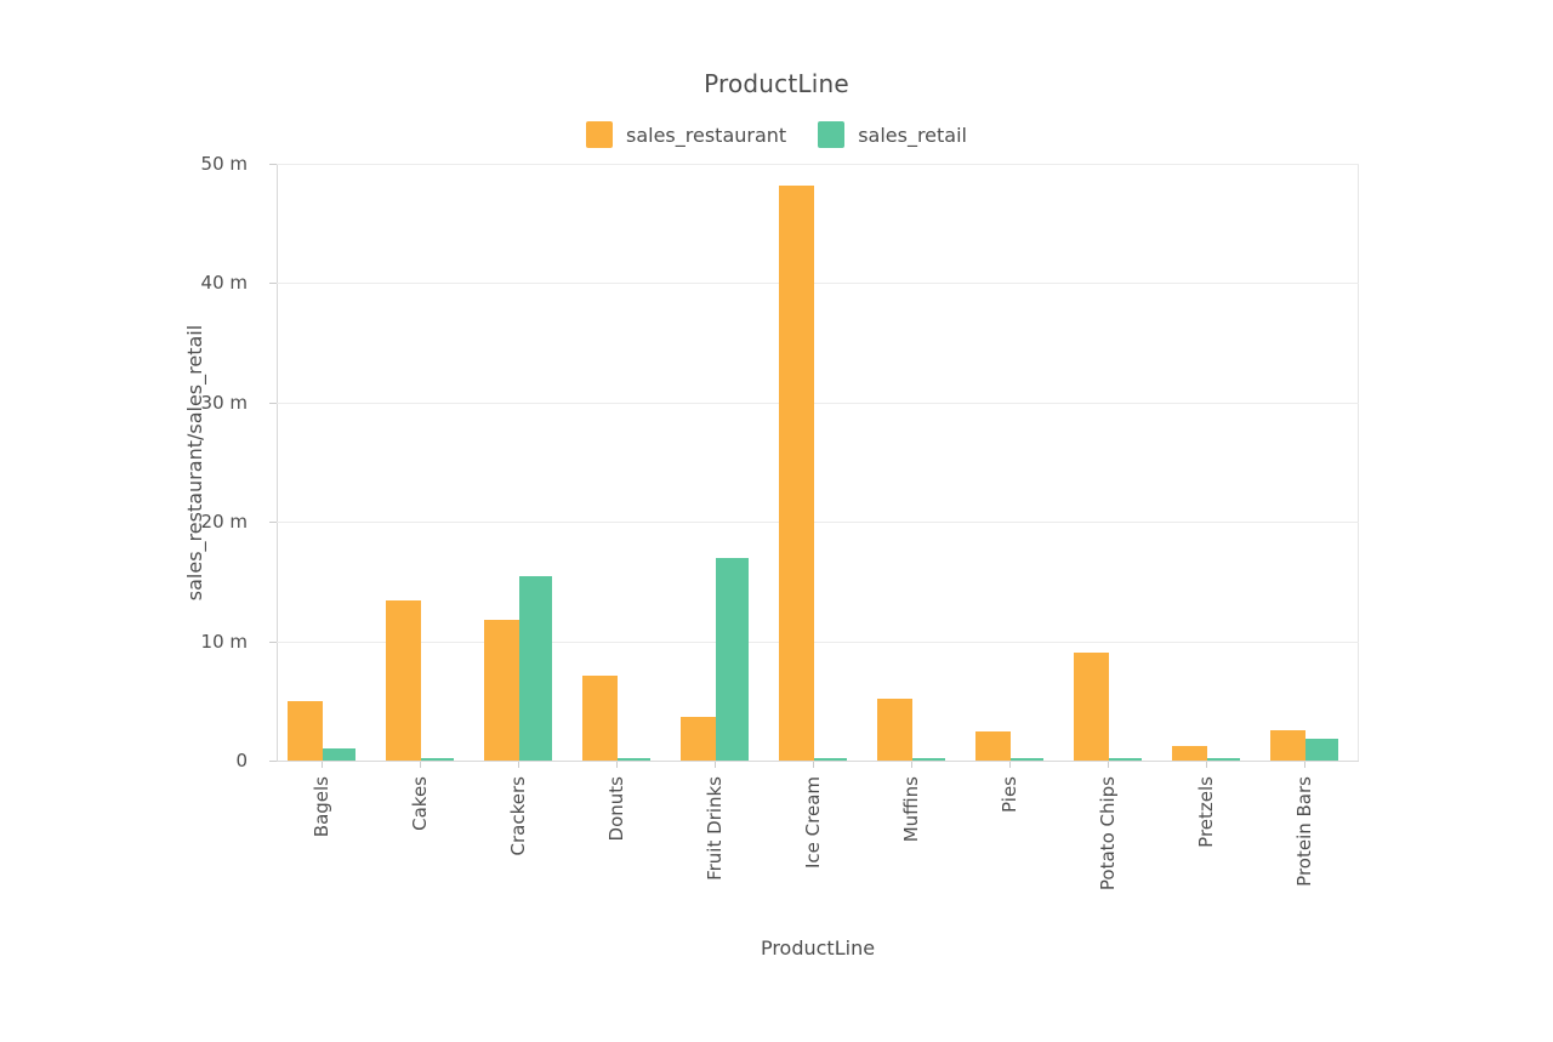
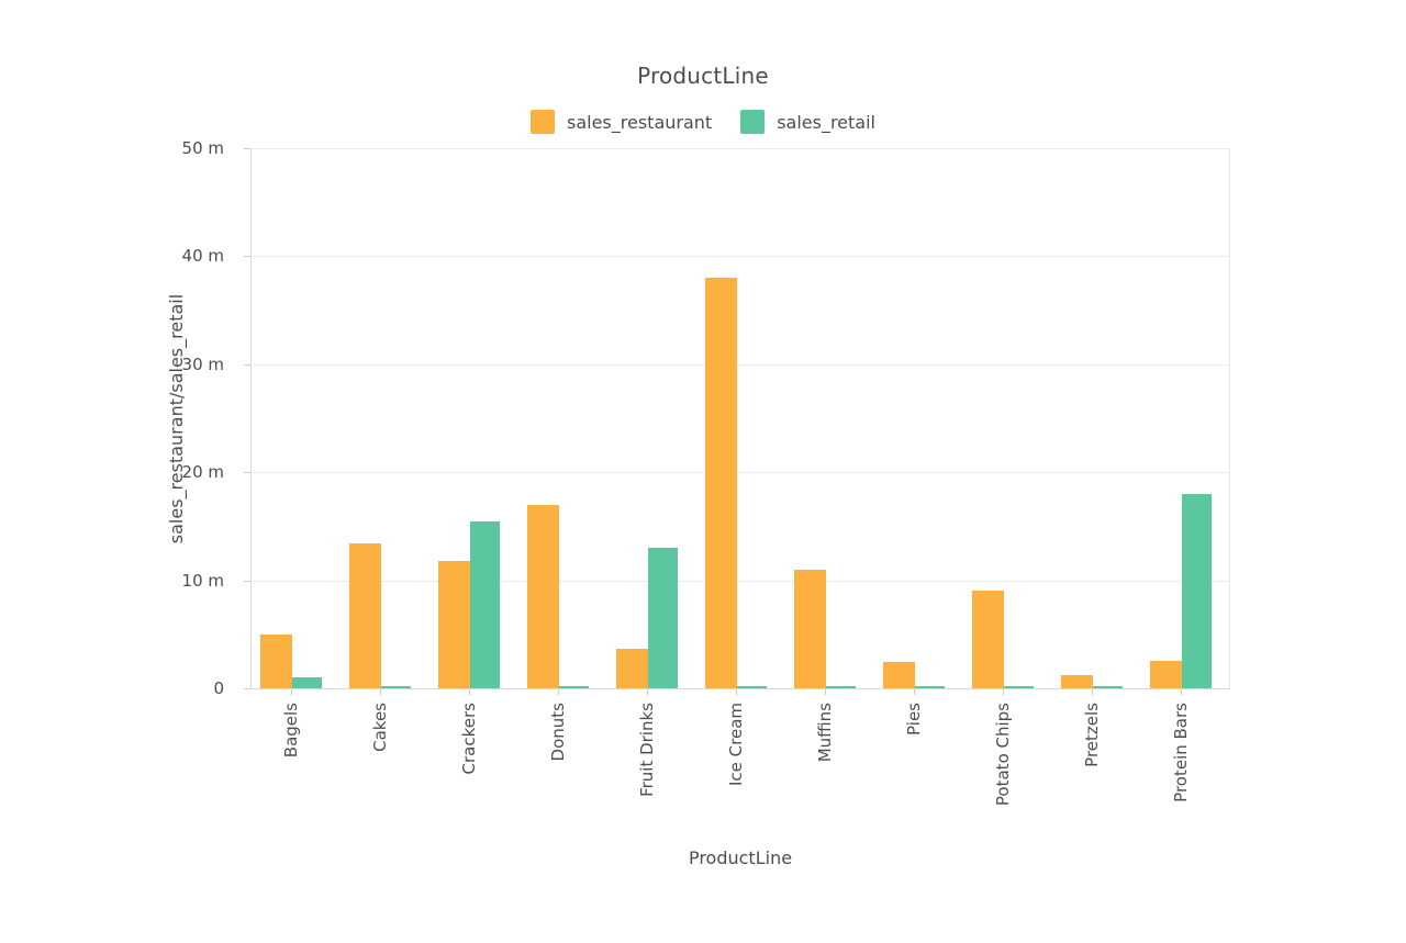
sales_restaurant/Donuts: 7m -> 17m
sales_retail/Fruit Drinks: 17m -> 13m
sales_restaurant/Ice Cream: 48m -> 38m
sales_restaurant/Muffins: 5m -> 11m
sales_retail/Protein Bars: 2m -> 18m
